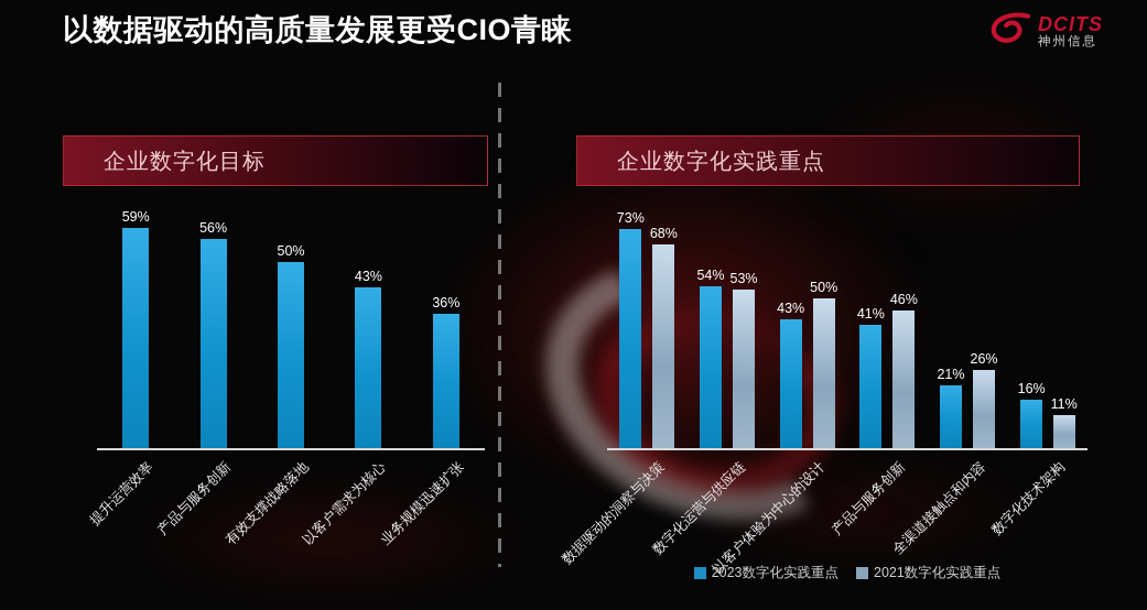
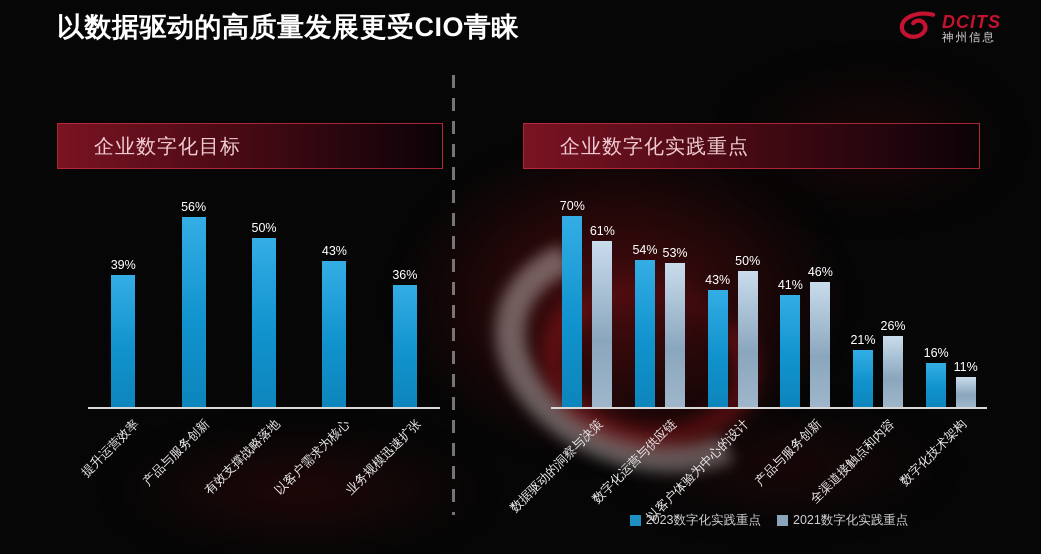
企业数字化目标/提升运营效率: 59% -> 39%
企业数字化实践重点/2023数字化实践重点/数据驱动的洞察与决策: 73% -> 70%
企业数字化实践重点/2021数字化实践重点/数据驱动的洞察与决策: 68% -> 61%
